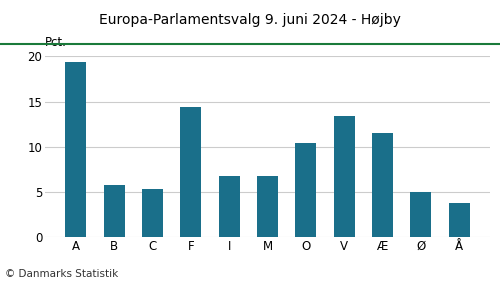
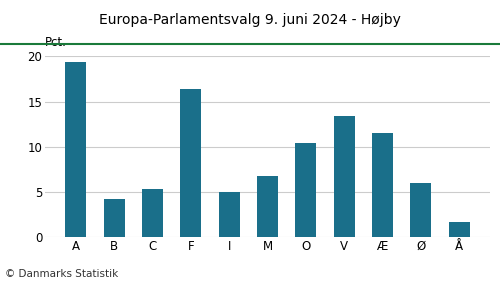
B: 5.8 -> 4.2
F: 14.4 -> 16.4
I: 6.8 -> 5.0
Ø: 5.0 -> 6.0
Å: 3.8 -> 1.7
